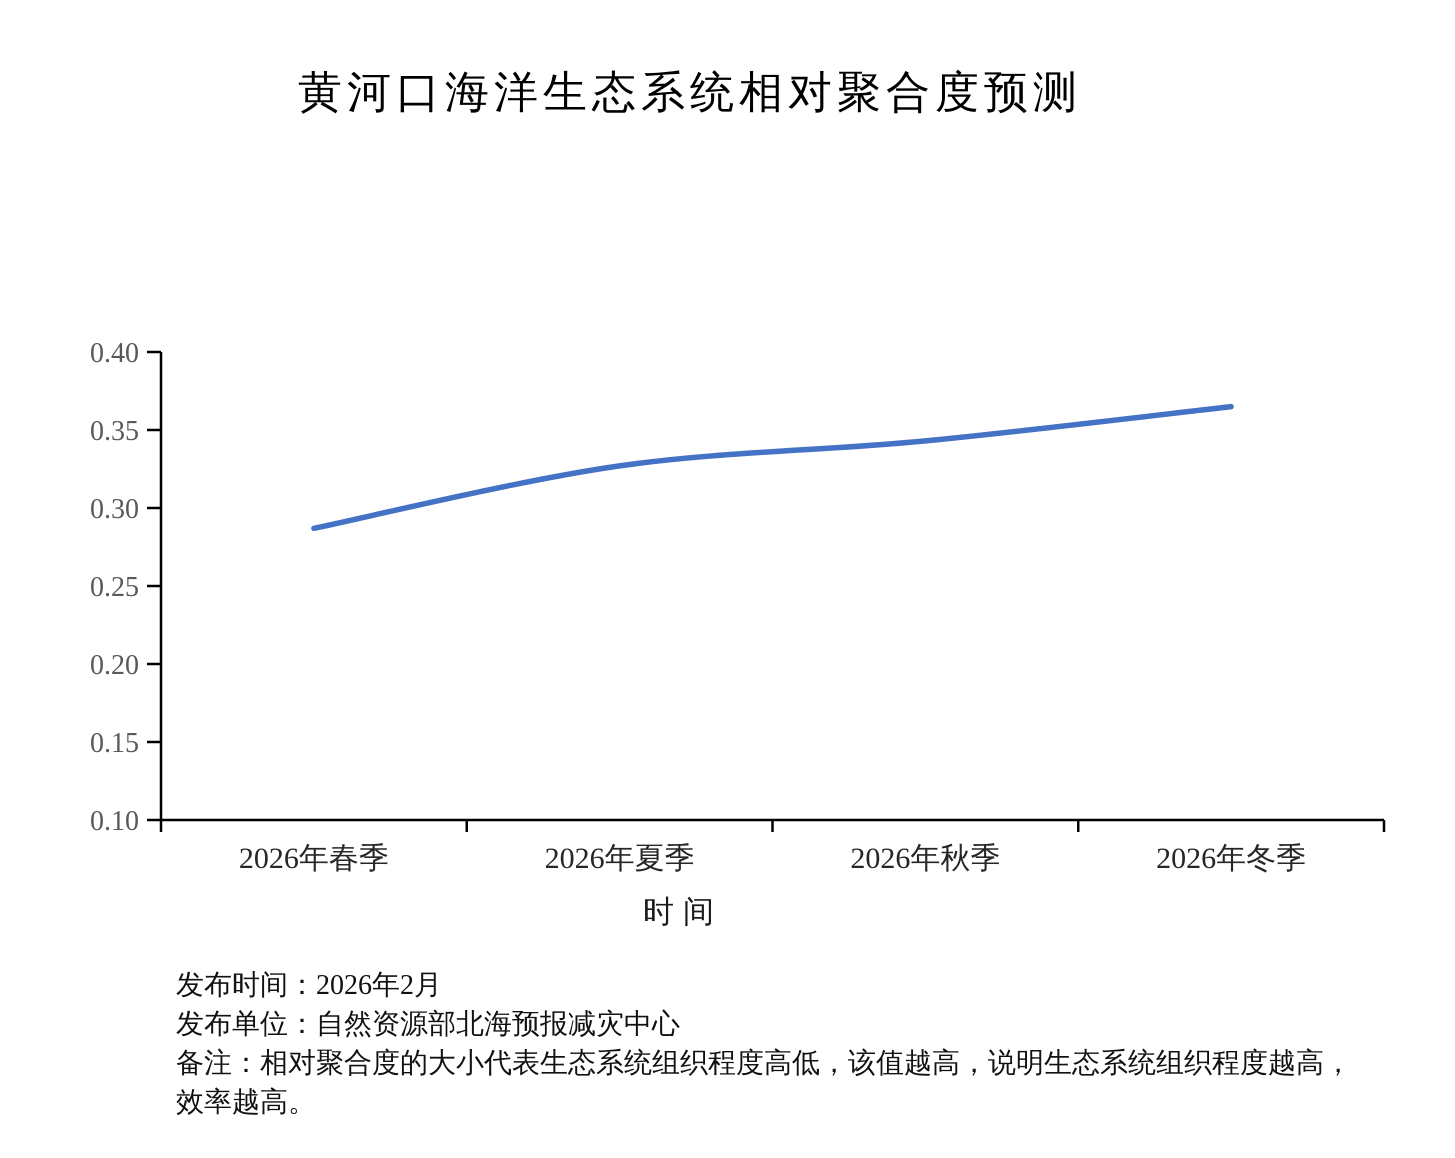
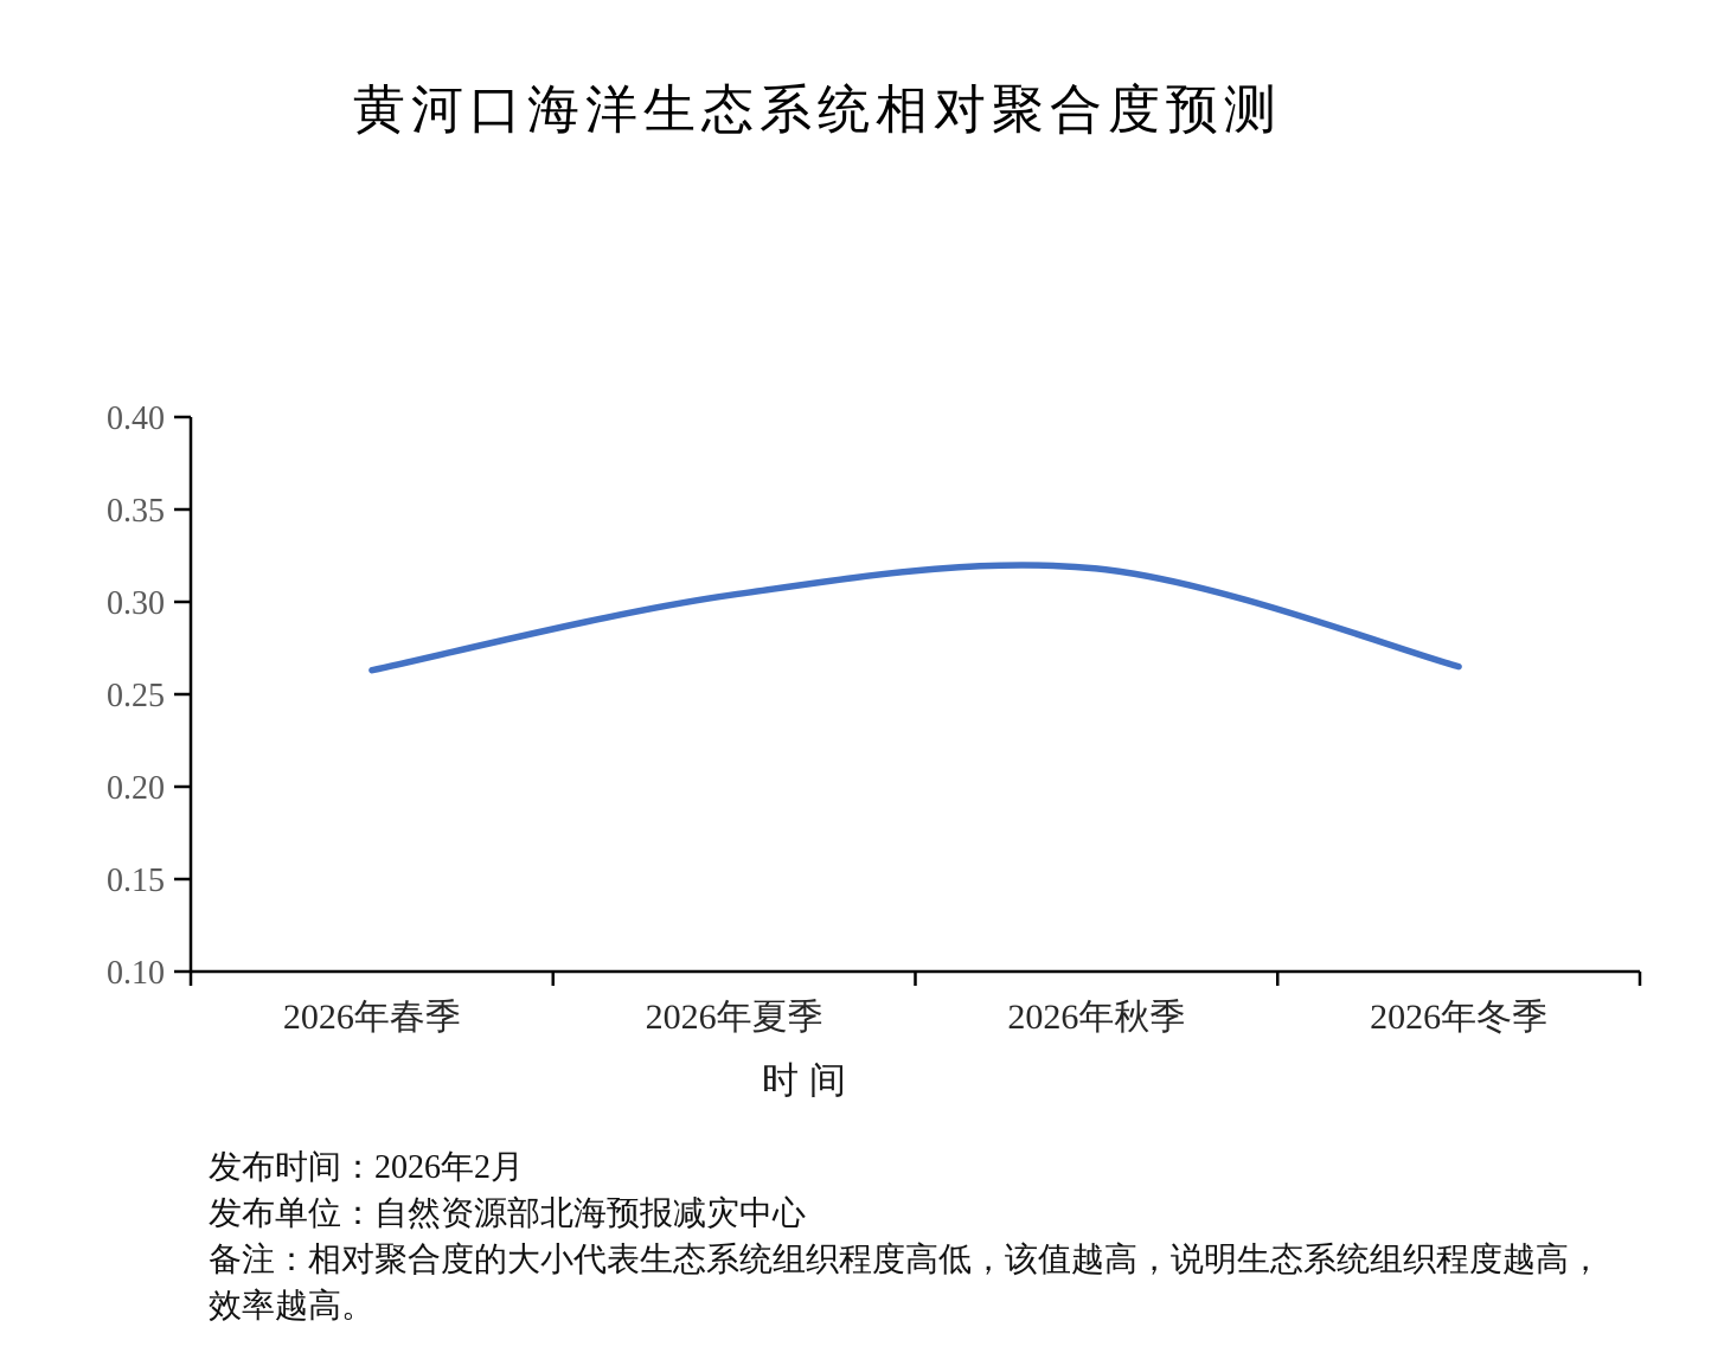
2026年春季: 0.287 -> 0.263
2026年夏季: 0.327 -> 0.304
2026年秋季: 0.343 -> 0.318
2026年冬季: 0.365 -> 0.265
